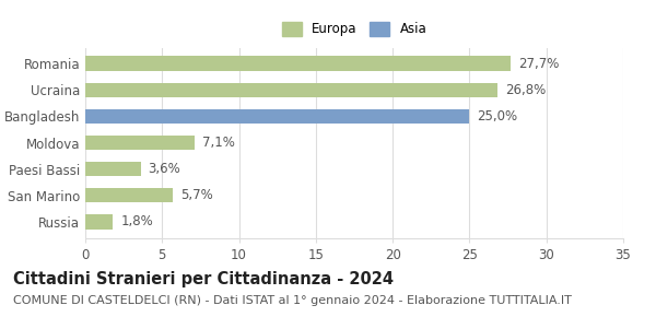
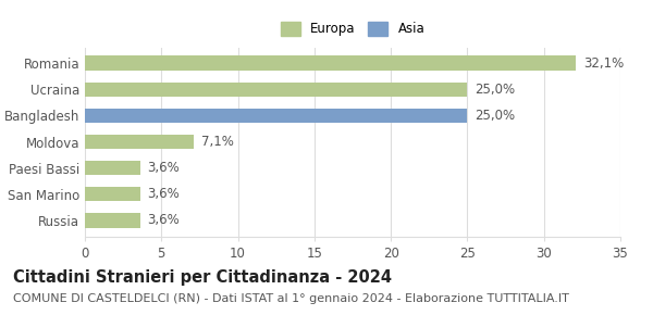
Romania: 27,7% -> 32,1%
Ucraina: 26,8% -> 25,0%
San Marino: 5,7% -> 3,6%
Russia: 1,8% -> 3,6%
